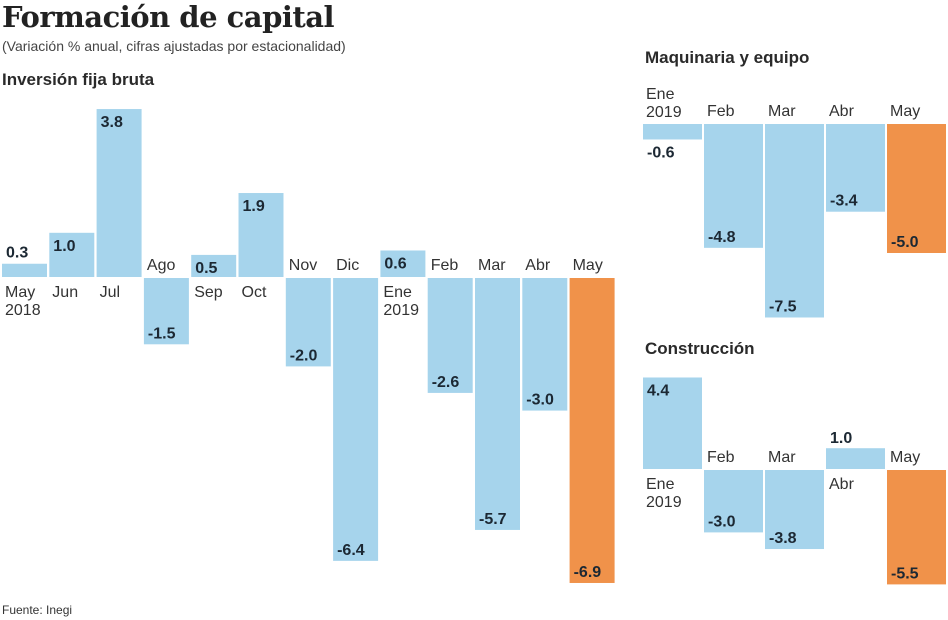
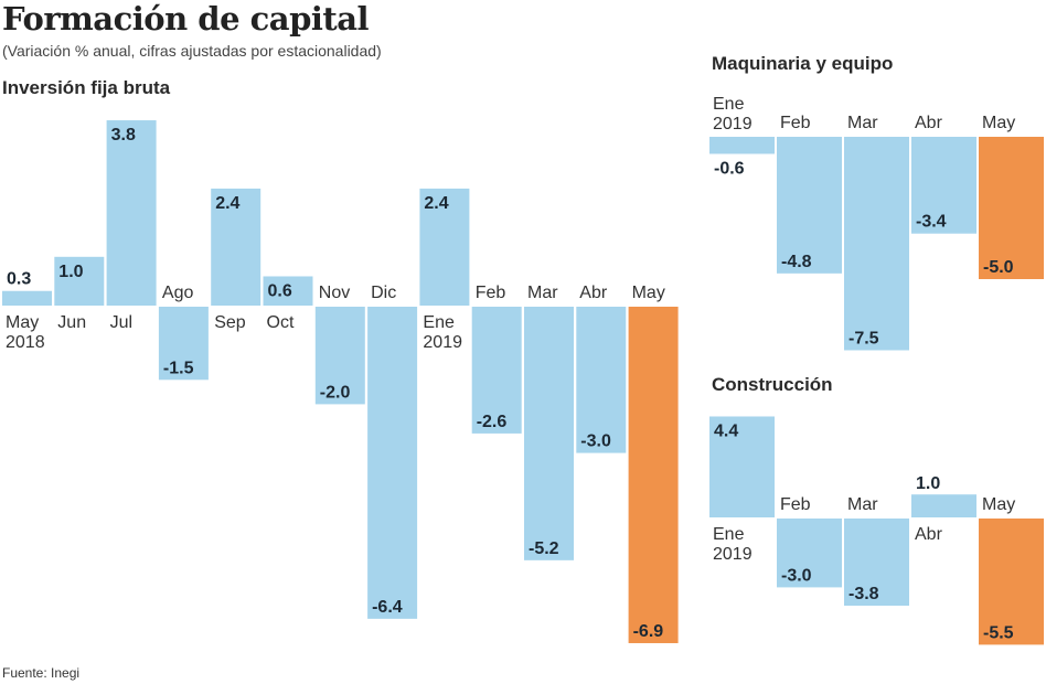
Inversión fija bruta/Sep: 0.5 -> 2.4
Inversión fija bruta/Oct: 1.9 -> 0.6
Inversión fija bruta/Ene 2019: 0.6 -> 2.4
Inversión fija bruta/Mar: -5.7 -> -5.2
